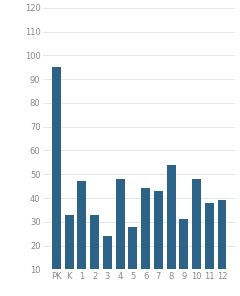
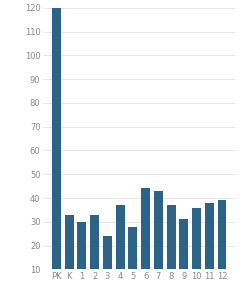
PK: 95 -> 120
1: 47 -> 30
4: 48 -> 37
8: 54 -> 37
10: 48 -> 36
